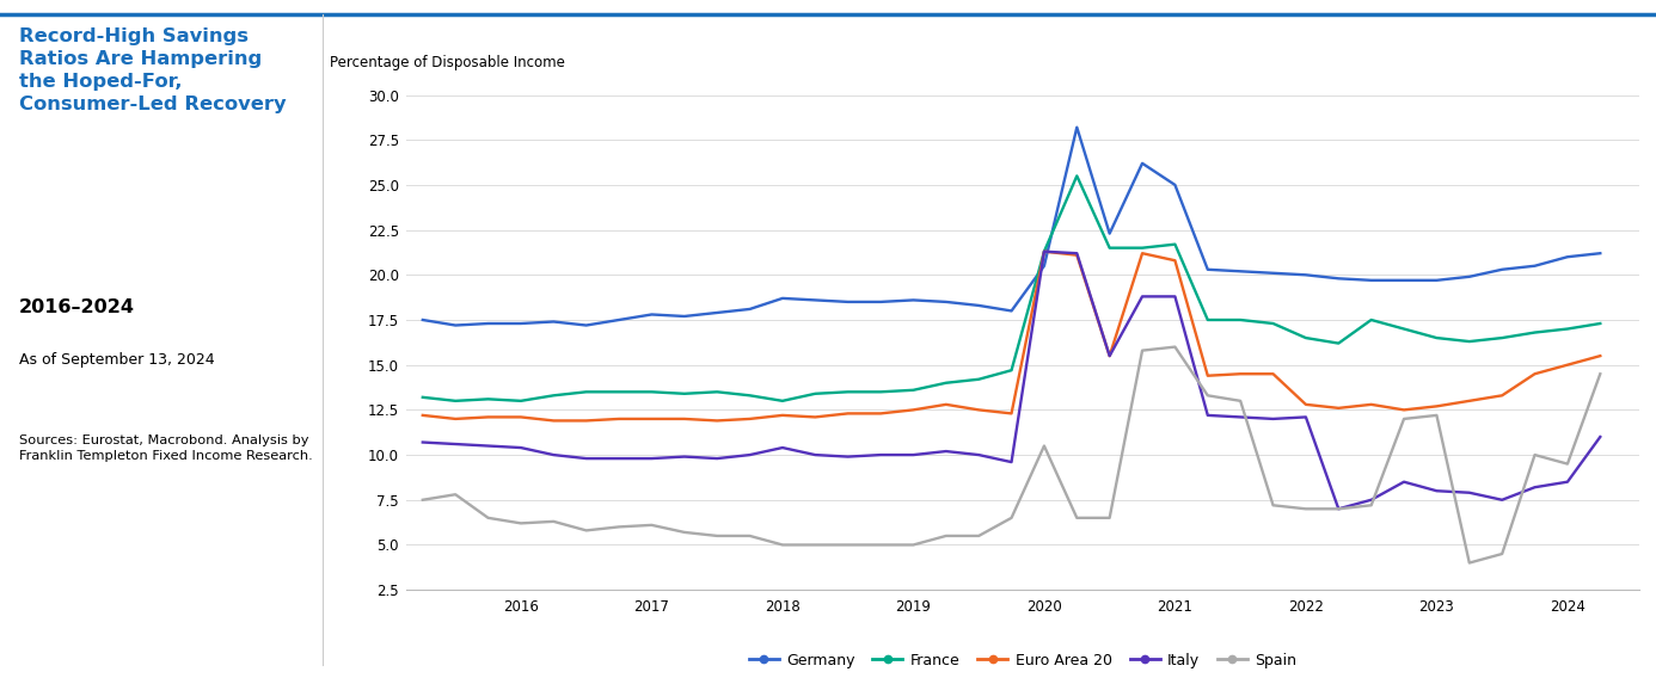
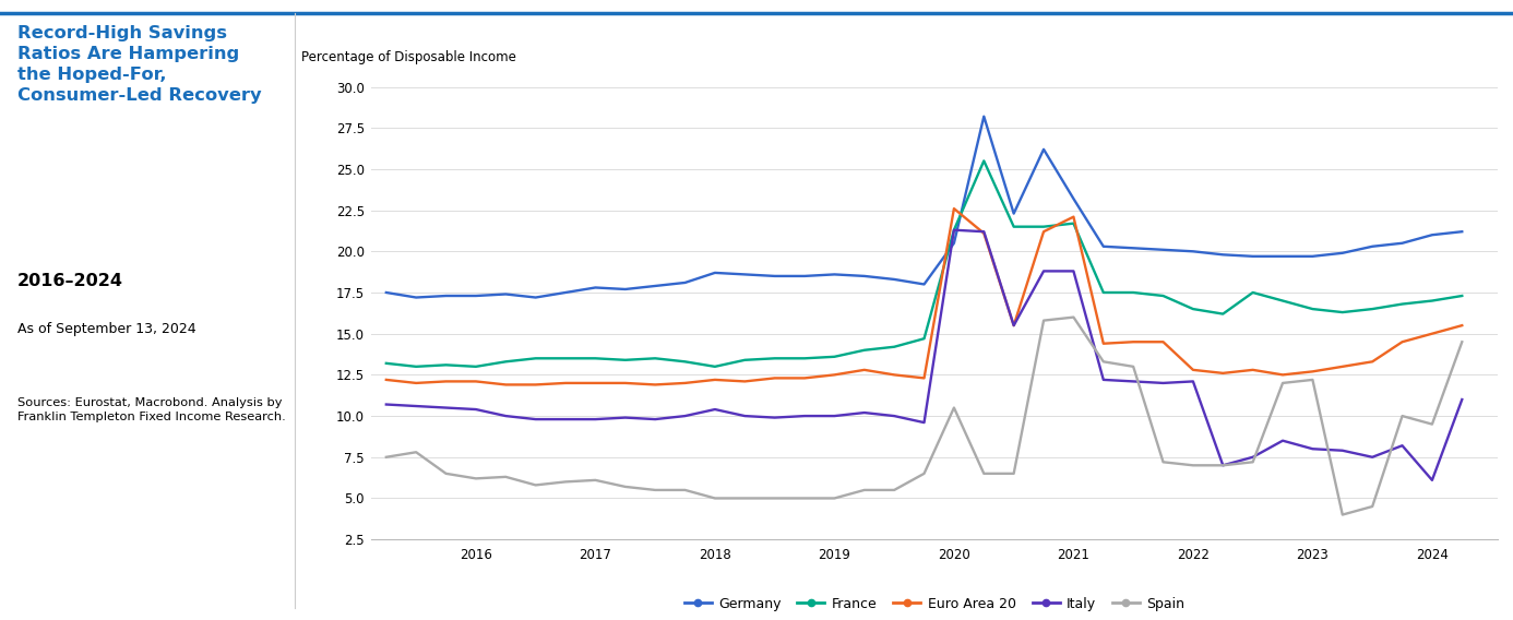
Euro Area 20/2020: 21.3 -> 22.6
Germany/2021: 25.0 -> 23.2
Euro Area 20/2021: 20.8 -> 22.1
Italy/2024: 8.5 -> 6.1
